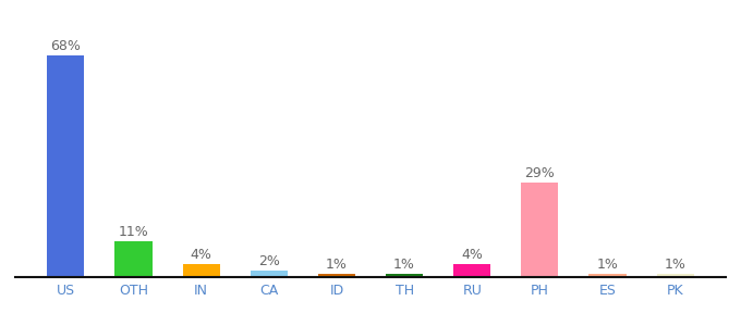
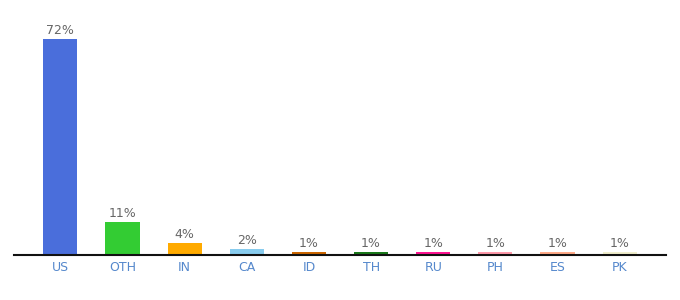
US: 68% -> 72%
RU: 4% -> 1%
PH: 29% -> 1%
